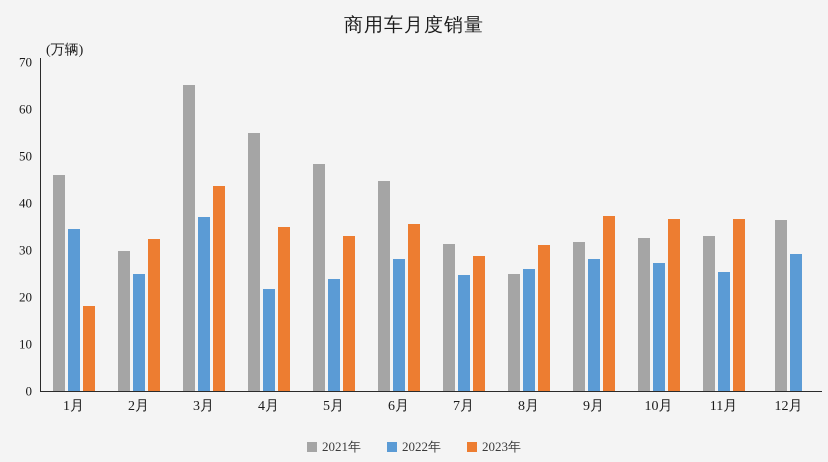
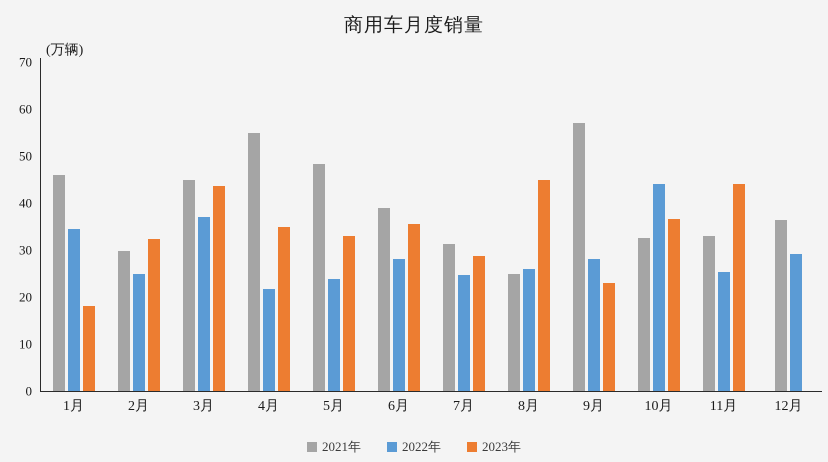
2021年/3月: 65 -> 45
2021年/6月: 45 -> 39
2023年/8月: 31 -> 45
2021年/9月: 32 -> 57
2023年/9月: 37 -> 23
2022年/10月: 27 -> 44
2023年/11月: 37 -> 44
